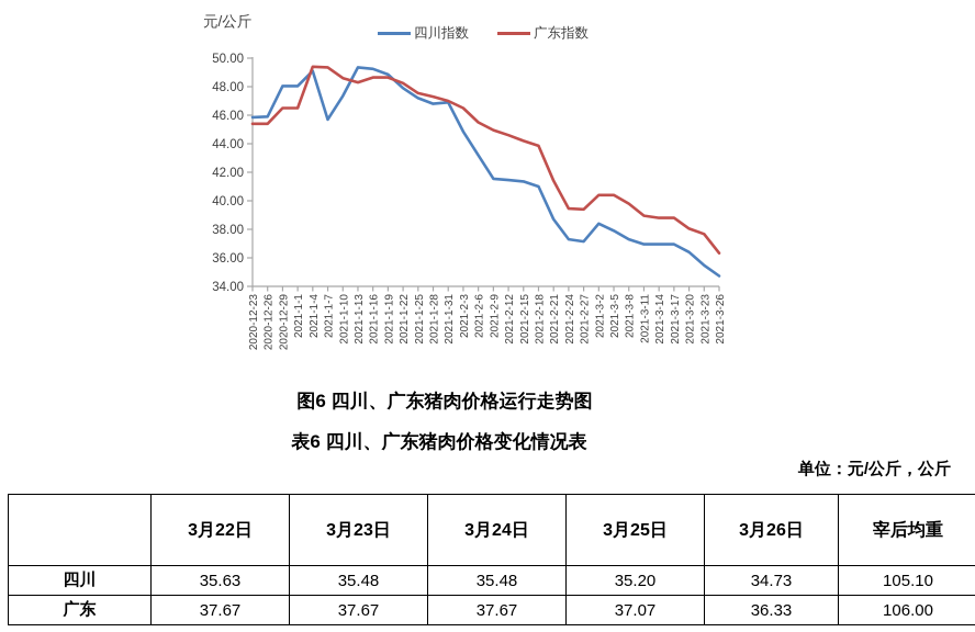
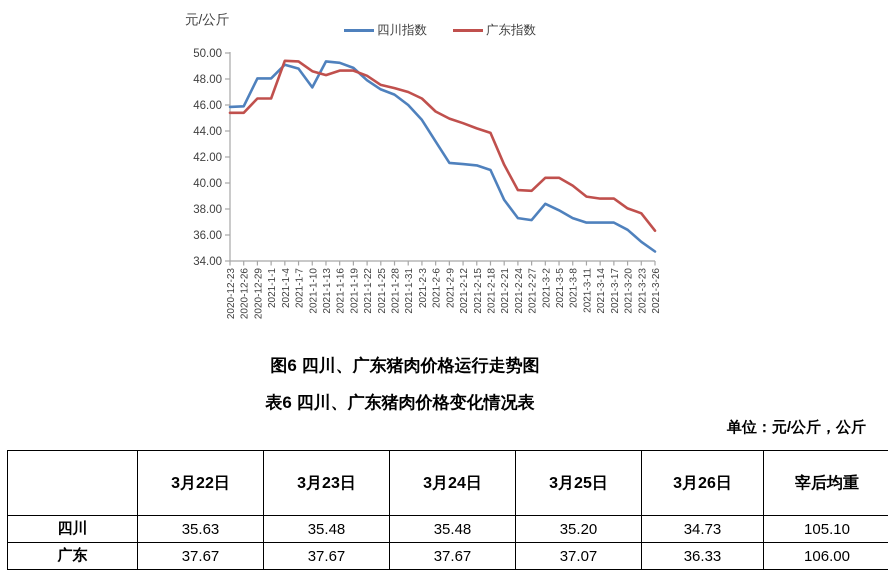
四川指数/2021-1-7: 45.7 -> 48.8
四川指数/2021-1-31: 46.9 -> 46.0
